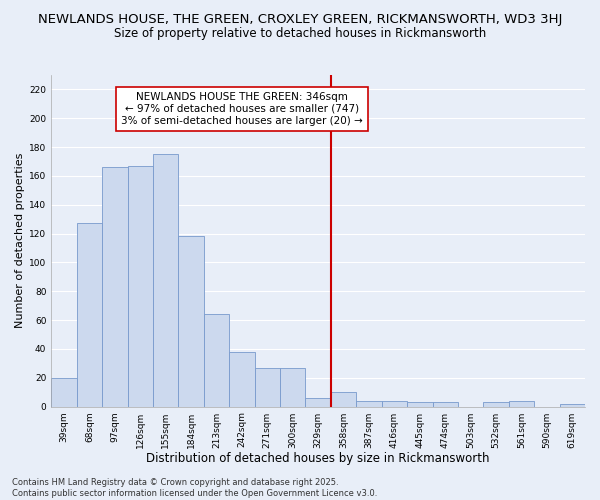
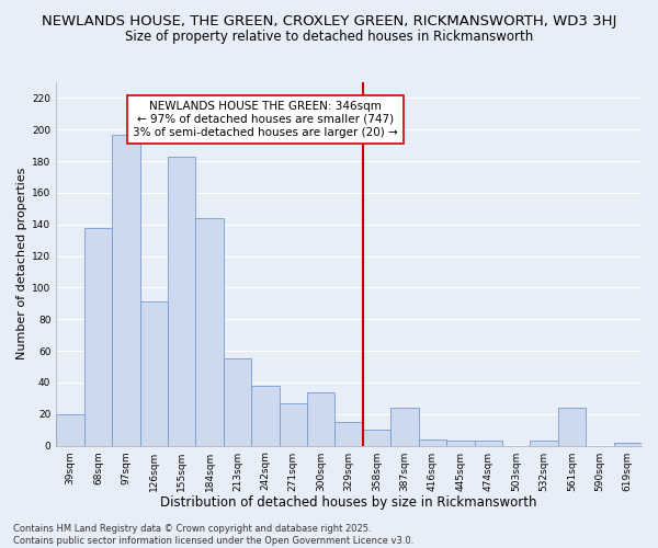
68sqm: 127 -> 138
97sqm: 166 -> 197
126sqm: 167 -> 91
155sqm: 175 -> 183
184sqm: 118 -> 144
213sqm: 64 -> 55
300sqm: 27 -> 34
329sqm: 6 -> 15
387sqm: 4 -> 24
561sqm: 4 -> 24
